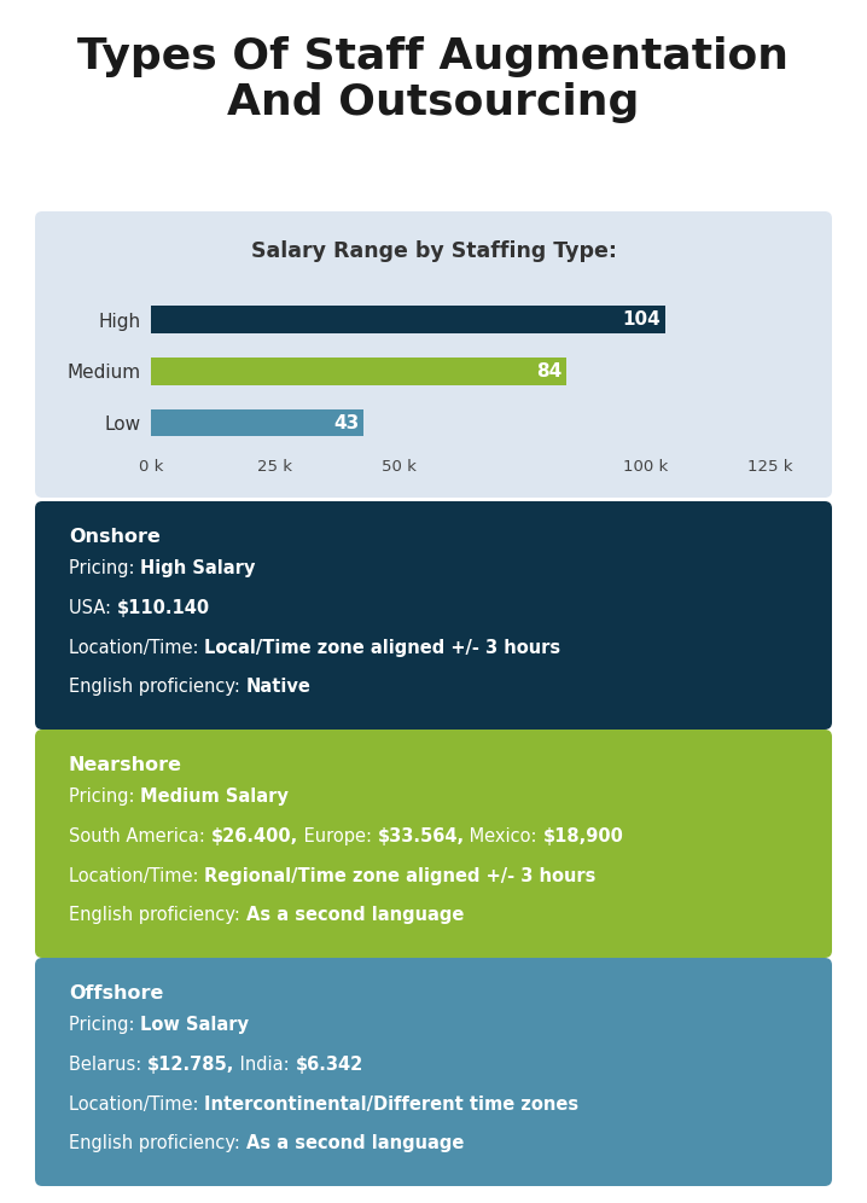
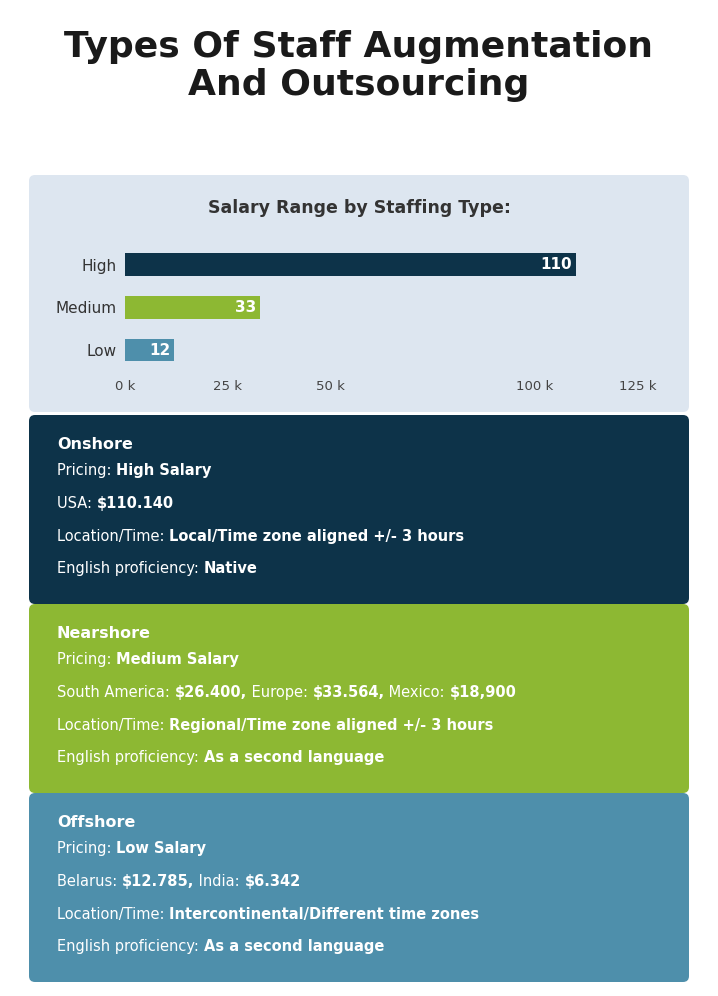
High: 104 -> 110
Medium: 84 -> 33
Low: 43 -> 12
